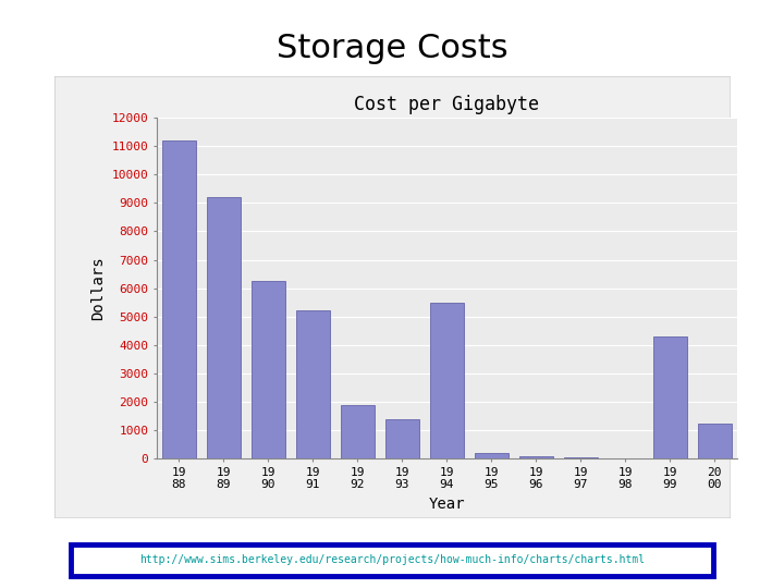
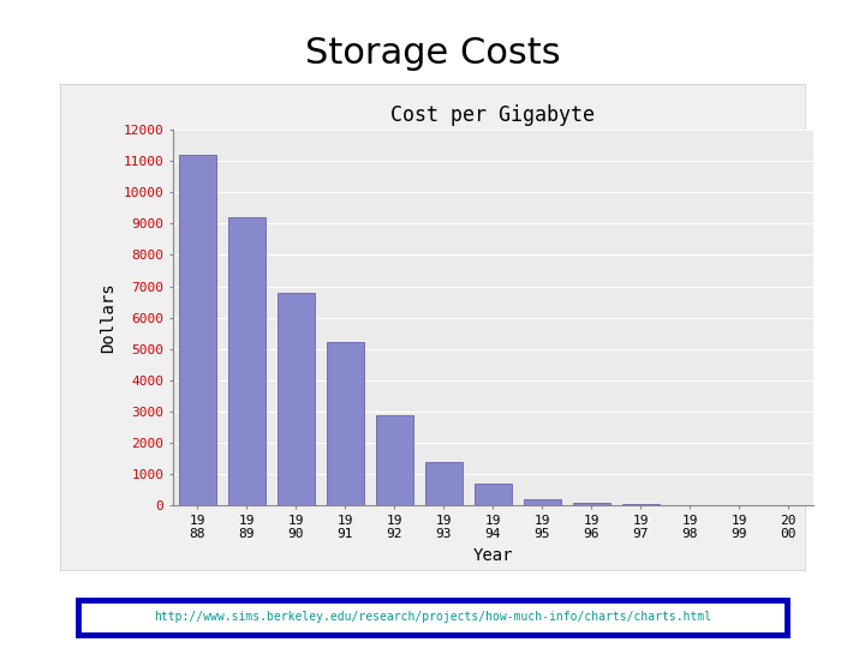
19 90: 6250 -> 6800
19 92: 1900 -> 2900
19 94: 5500 -> 700
19 99: 4300 -> 0
20 00: 1250 -> 0
